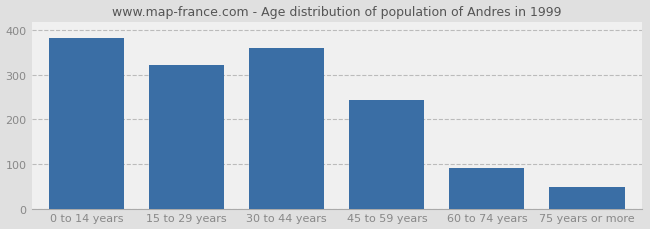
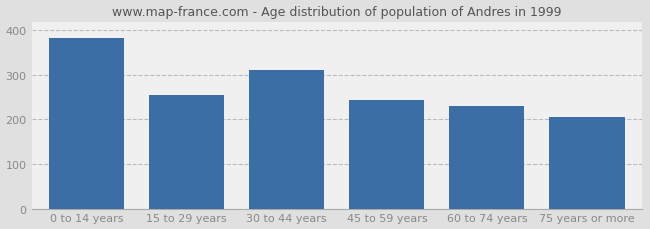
15 to 29 years: 322 -> 255
30 to 44 years: 361 -> 310
60 to 74 years: 92 -> 230
75 years or more: 49 -> 205
